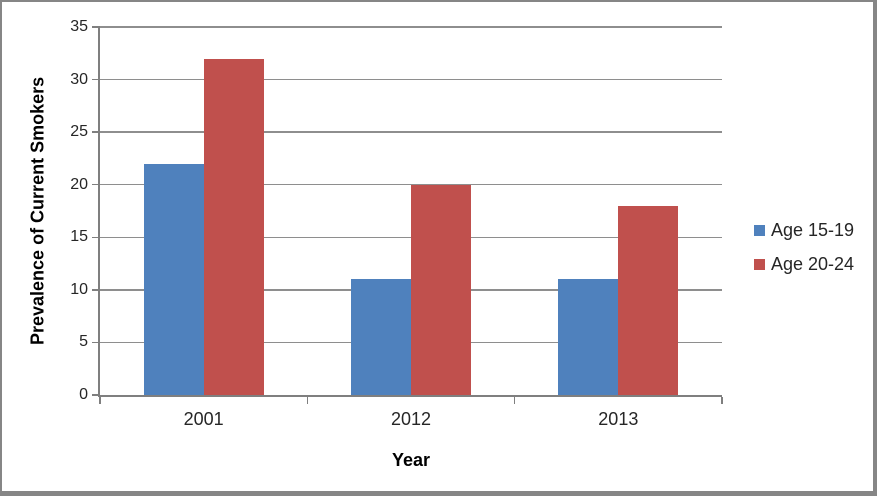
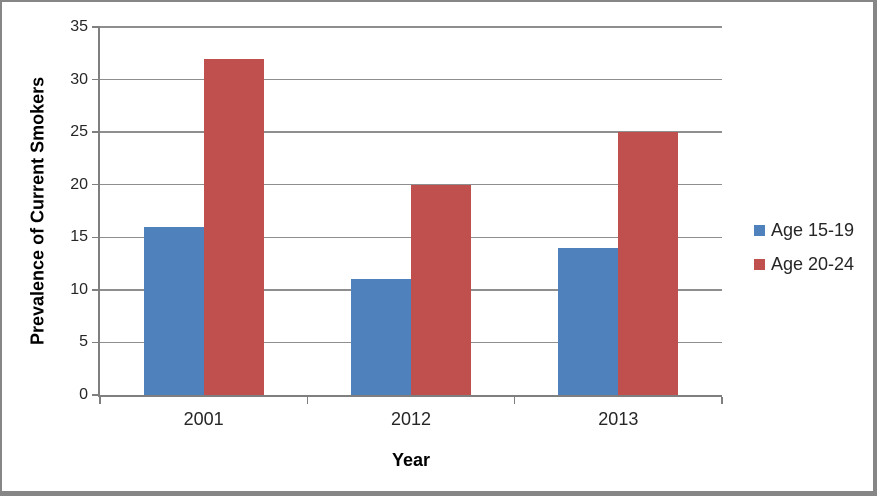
Age 15-19/2001: 22 -> 16
Age 15-19/2013: 11 -> 14
Age 20-24/2013: 18 -> 25
